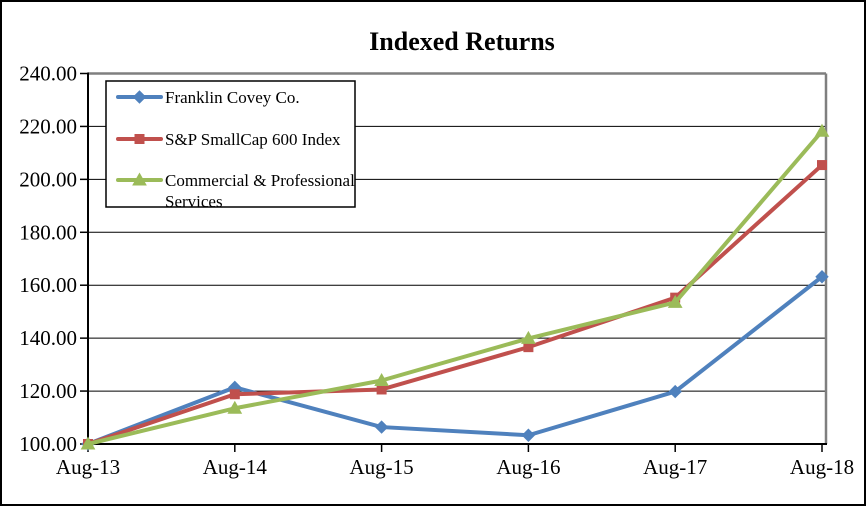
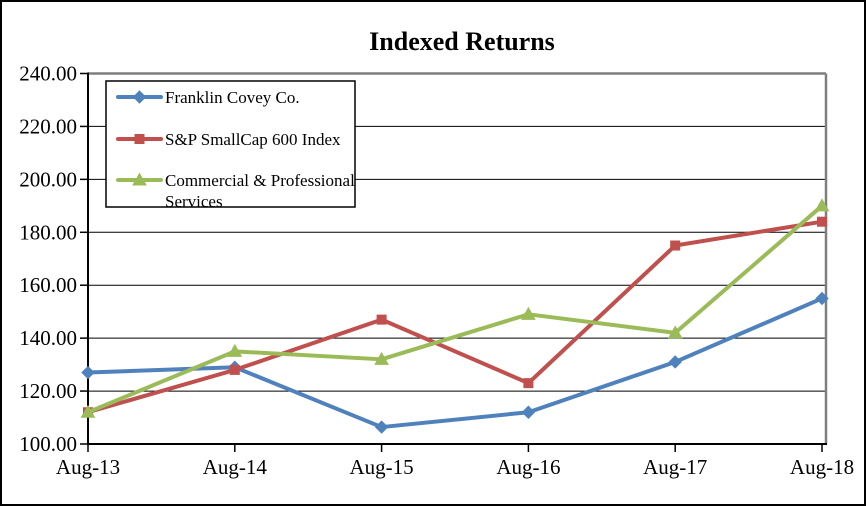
Franklin Covey Co./Aug-13: 100 -> 127
S&P SmallCap 600 Index/Aug-13: 100 -> 112
Commercial & Professional Services/Aug-13: 100 -> 112
Franklin Covey Co./Aug-14: 121 -> 129
S&P SmallCap 600 Index/Aug-14: 119 -> 128
Commercial & Professional Services/Aug-14: 114 -> 135
S&P SmallCap 600 Index/Aug-15: 121 -> 147
Commercial & Professional Services/Aug-15: 124 -> 132
Franklin Covey Co./Aug-16: 103 -> 112
S&P SmallCap 600 Index/Aug-16: 137 -> 123
Commercial & Professional Services/Aug-16: 140 -> 149
Franklin Covey Co./Aug-17: 120 -> 131
S&P SmallCap 600 Index/Aug-17: 155 -> 175
Commercial & Professional Services/Aug-17: 154 -> 142
Franklin Covey Co./Aug-18: 163 -> 155
S&P SmallCap 600 Index/Aug-18: 205 -> 184
Commercial & Professional Services/Aug-18: 218 -> 190
